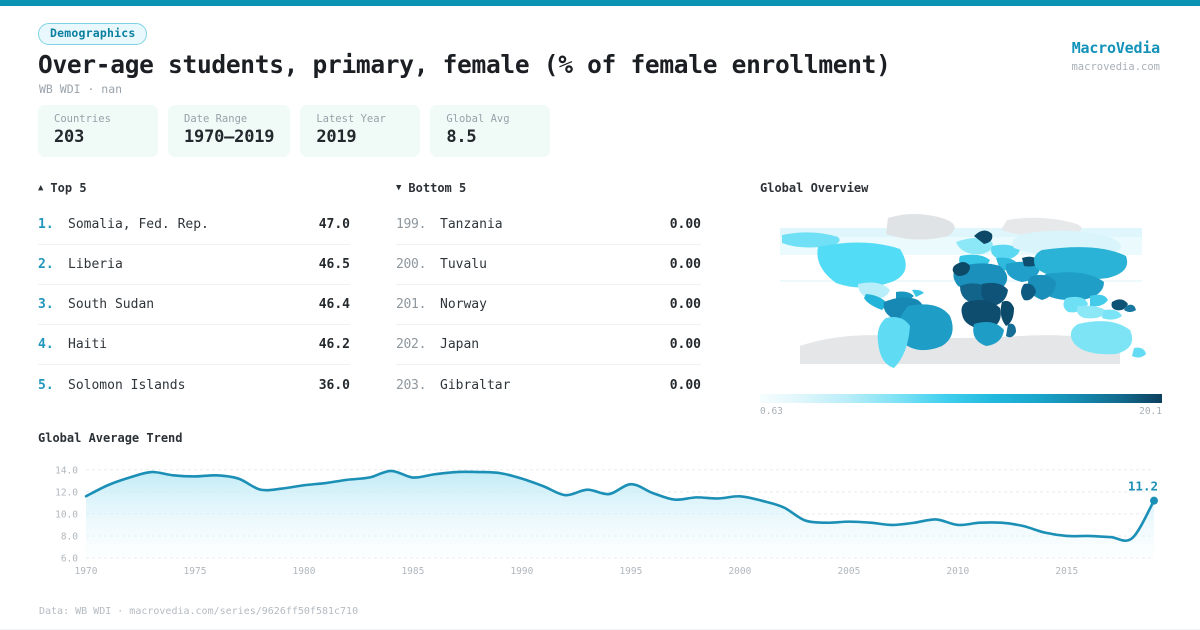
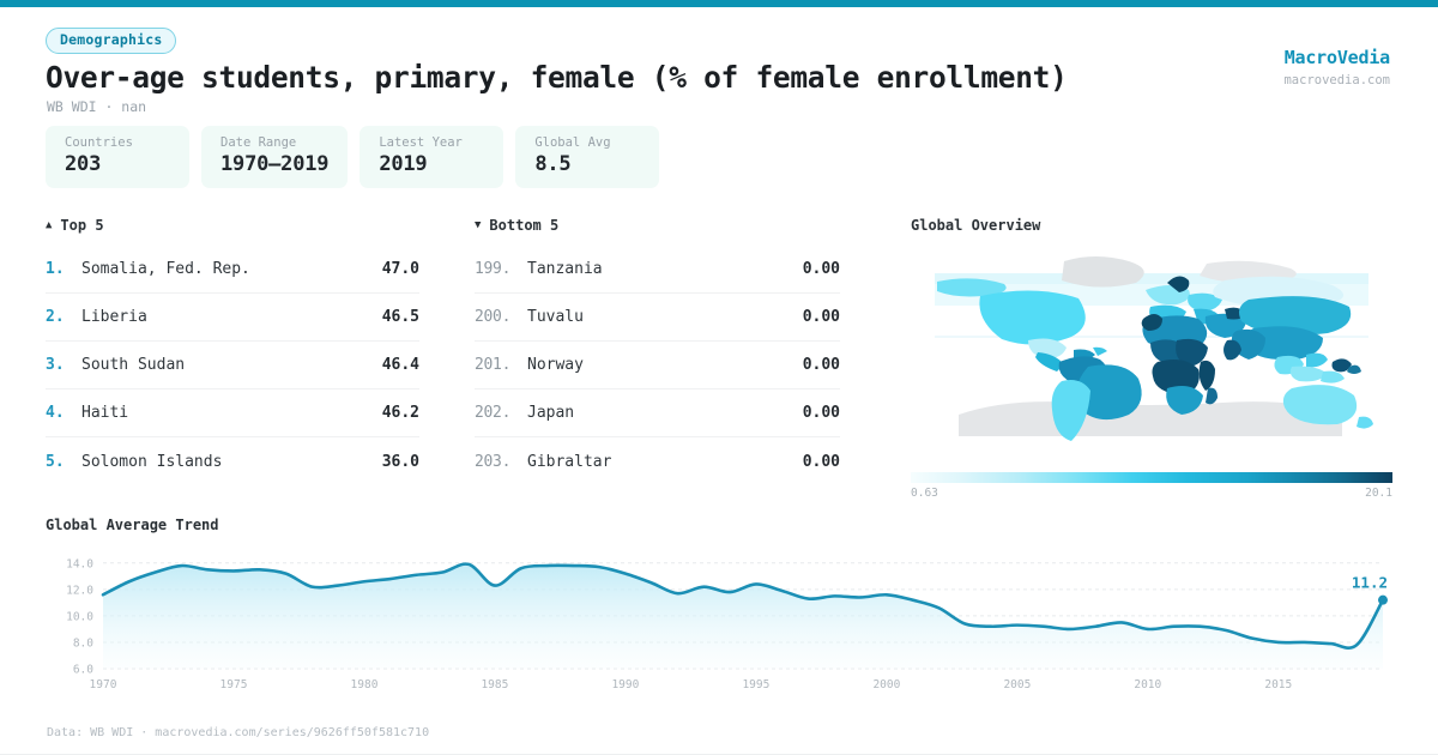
1985: 13.3 -> 12.3
1995: 12.7 -> 12.4
